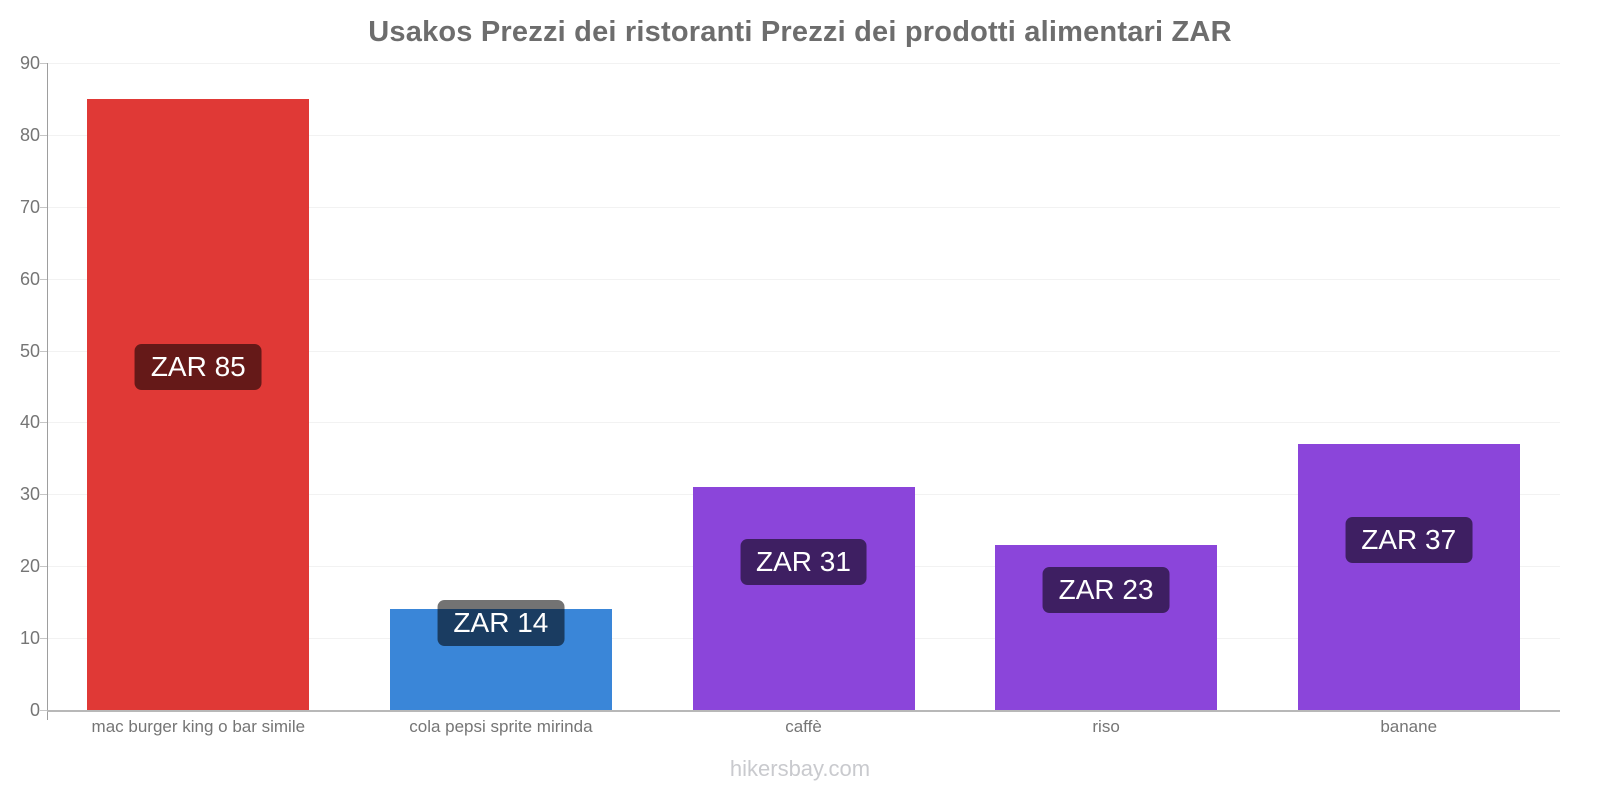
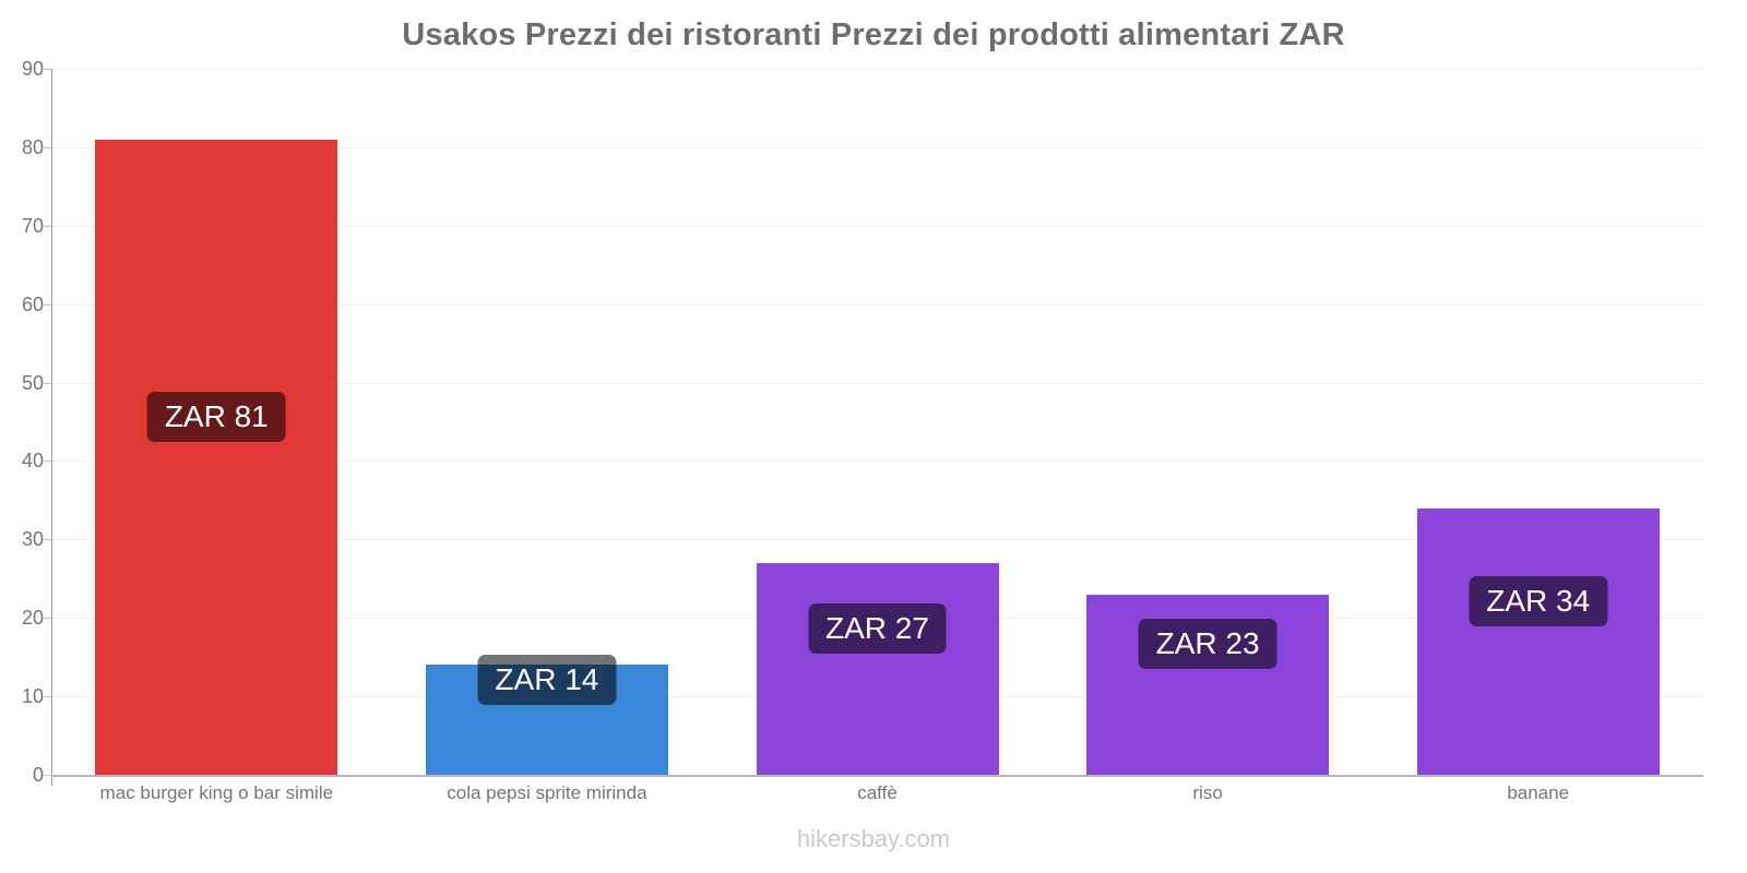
mac burger king o bar simile: 85 -> 81
caffè: 31 -> 27
banane: 37 -> 34
